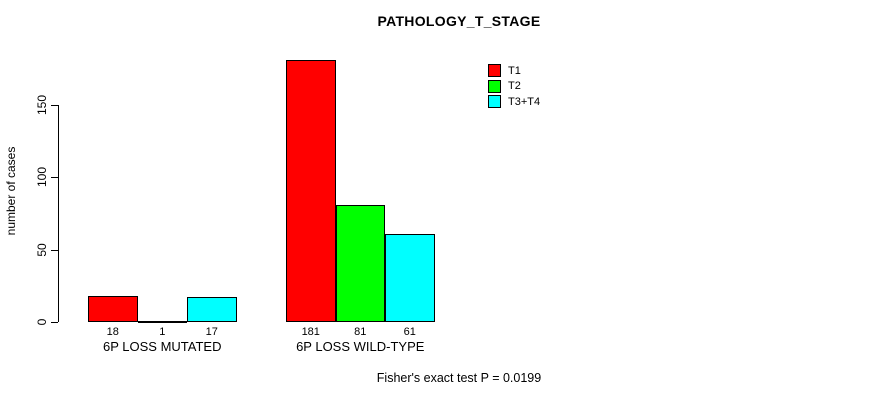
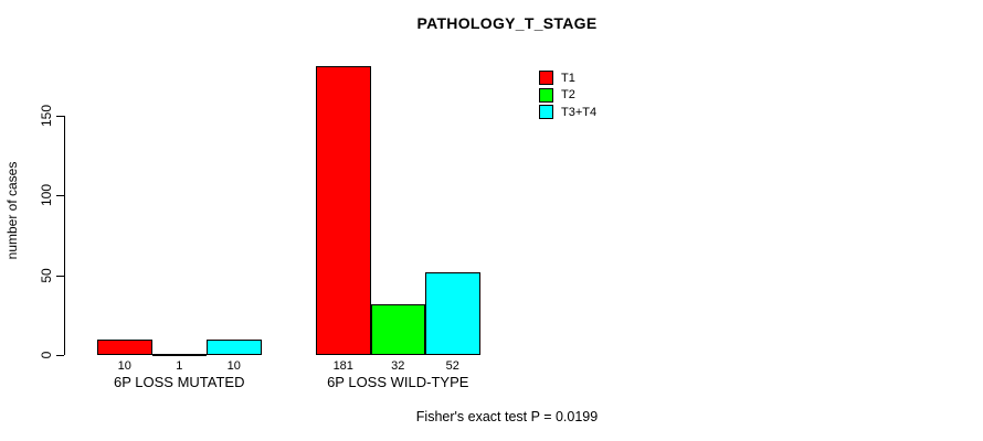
T1/6P LOSS MUTATED: 18 -> 10
T3+T4/6P LOSS MUTATED: 17 -> 10
T2/6P LOSS WILD-TYPE: 81 -> 32
T3+T4/6P LOSS WILD-TYPE: 61 -> 52
